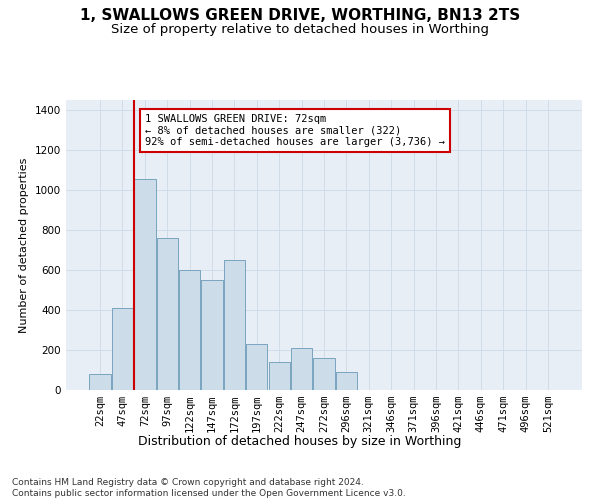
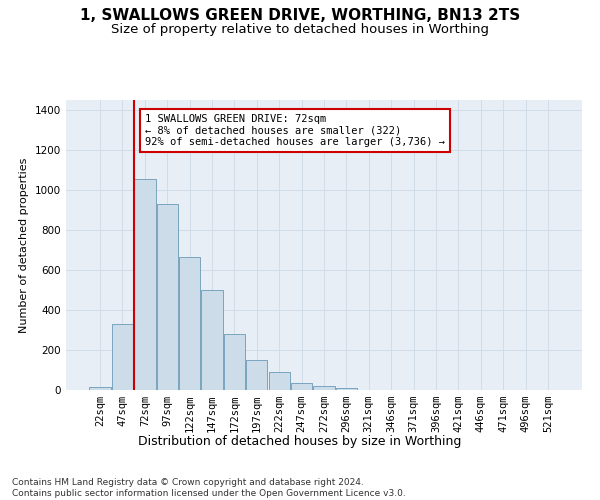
22sqm: 80 -> 20
47sqm: 410 -> 330
97sqm: 760 -> 930
122sqm: 600 -> 660
147sqm: 550 -> 500
172sqm: 650 -> 280
197sqm: 230 -> 150
222sqm: 140 -> 90
247sqm: 210 -> 40
272sqm: 160 -> 20
296sqm: 90 -> 10
